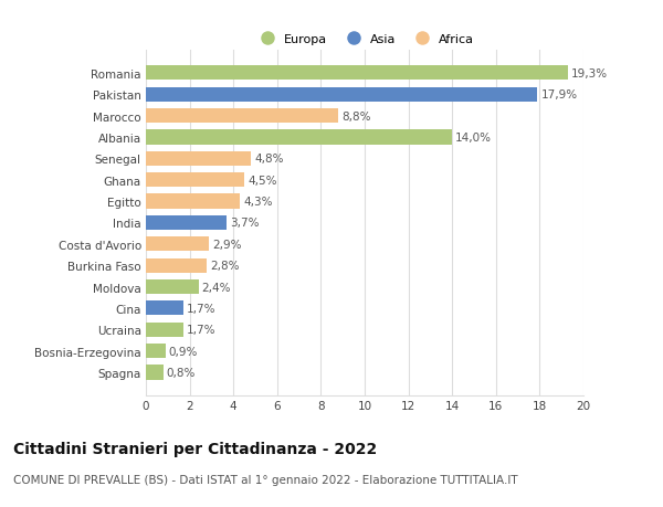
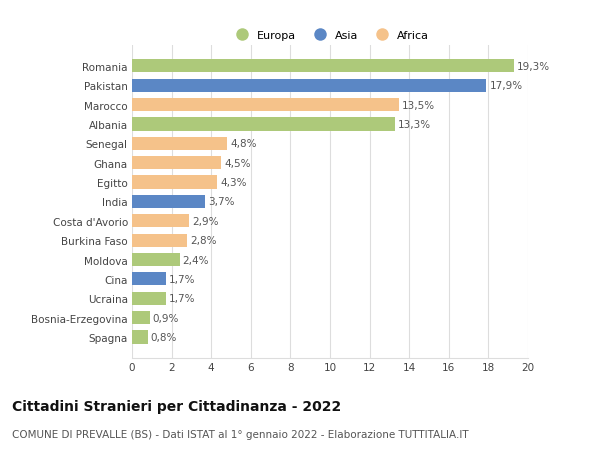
Marocco: 8,8% -> 13,5%
Albania: 14,0% -> 13,3%
